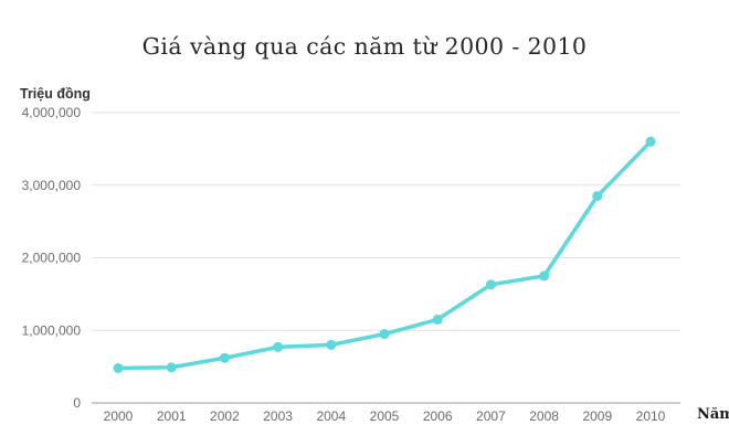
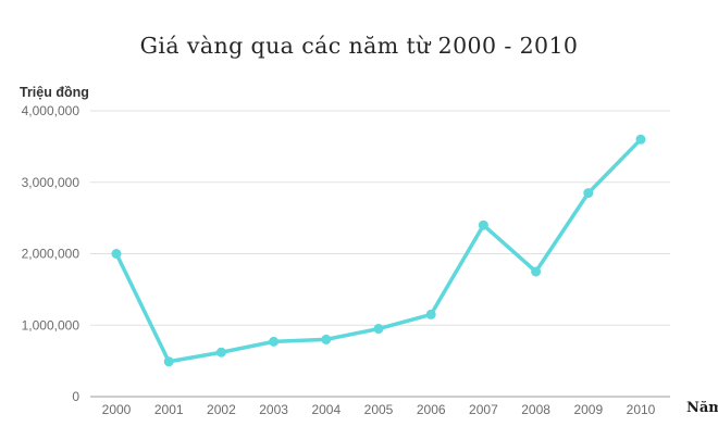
2000: 500000 -> 2000000
2007: 1600000 -> 2400000
